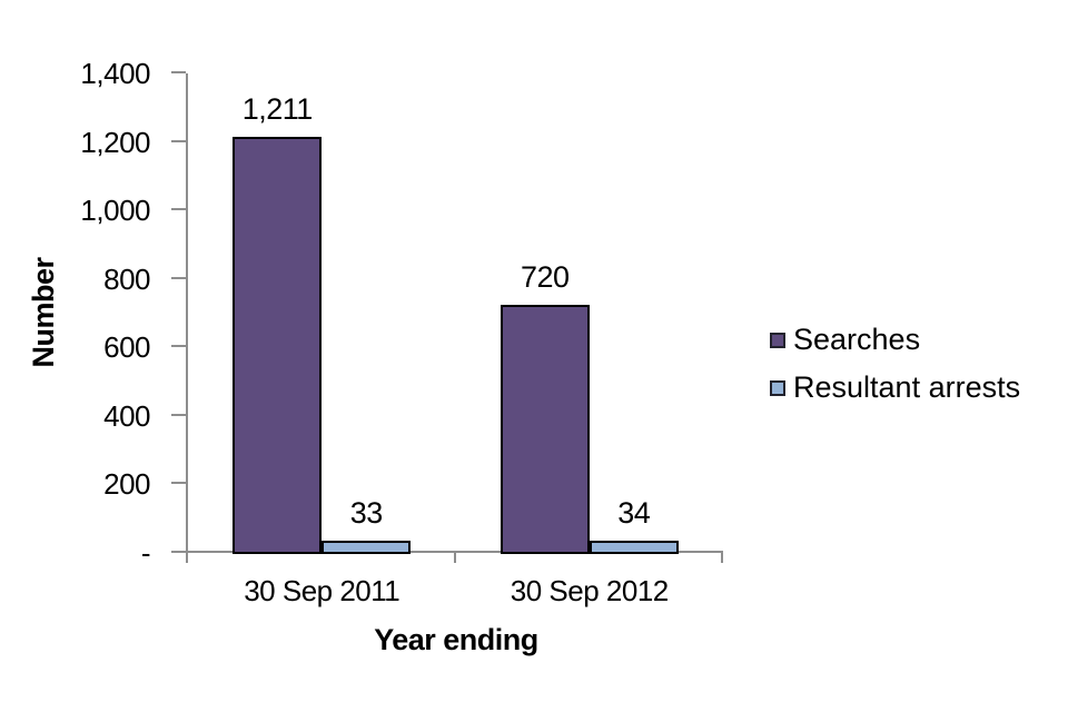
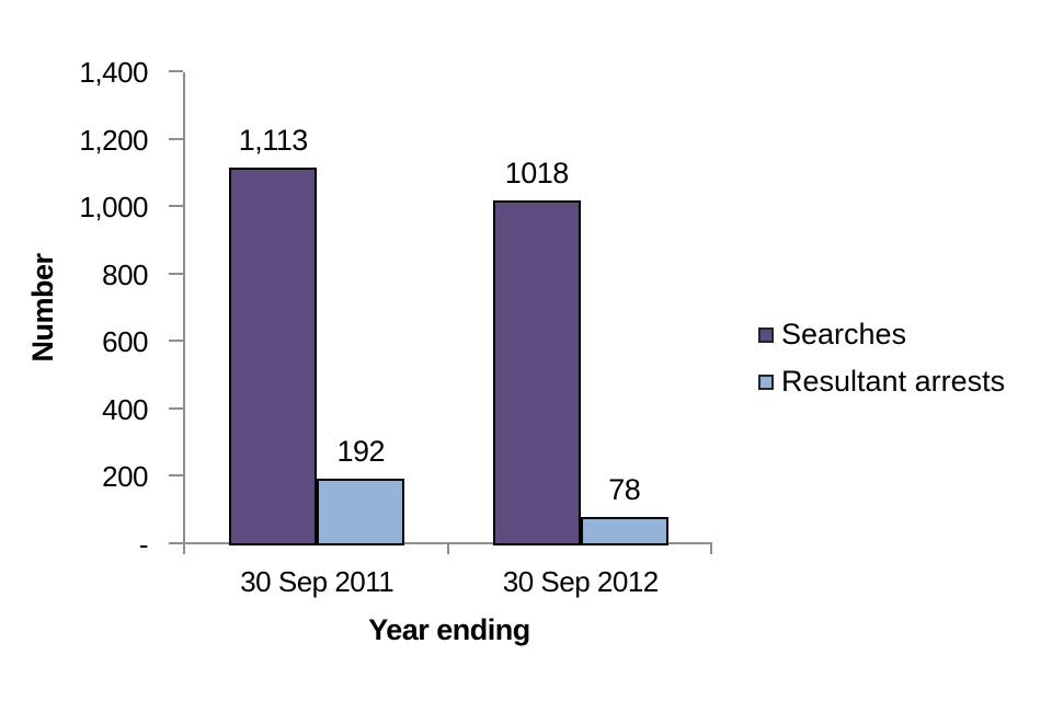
Searches/30 Sep 2011: 1,211 -> 1,113
Resultant arrests/30 Sep 2011: 33 -> 192
Searches/30 Sep 2012: 720 -> 1018
Resultant arrests/30 Sep 2012: 34 -> 78
